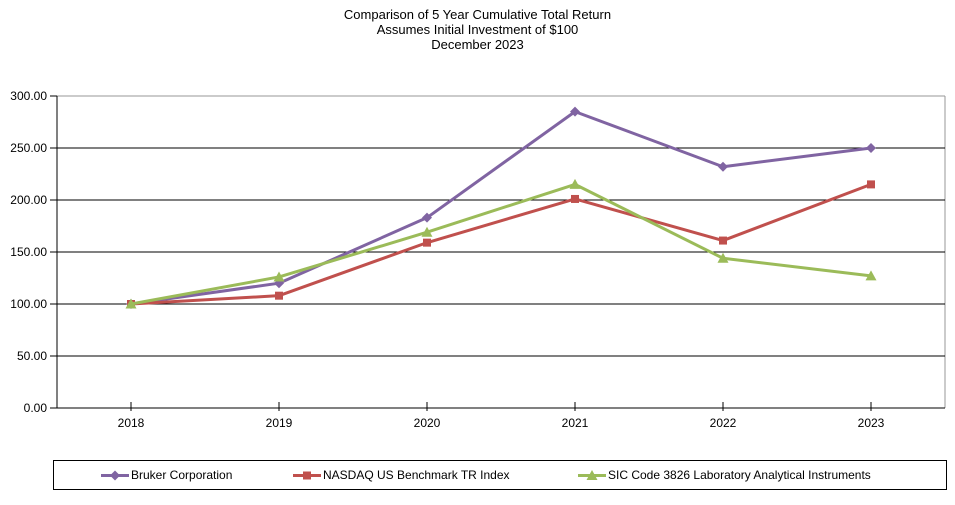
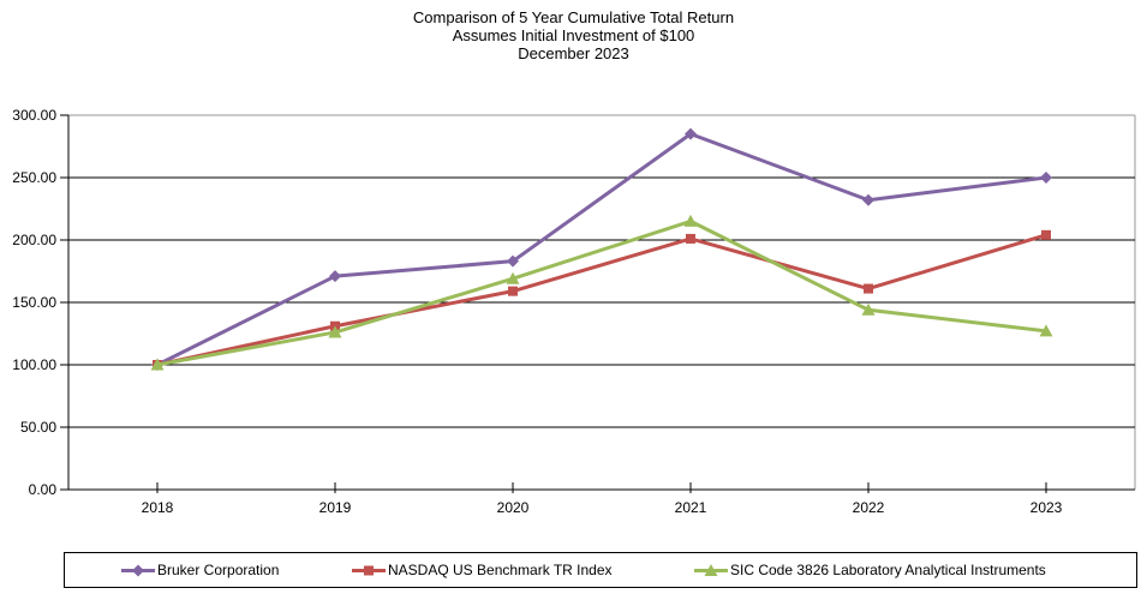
Bruker Corporation/2019: 120 -> 171
NASDAQ US Benchmark TR Index/2019: 108 -> 131
NASDAQ US Benchmark TR Index/2023: 215 -> 204
